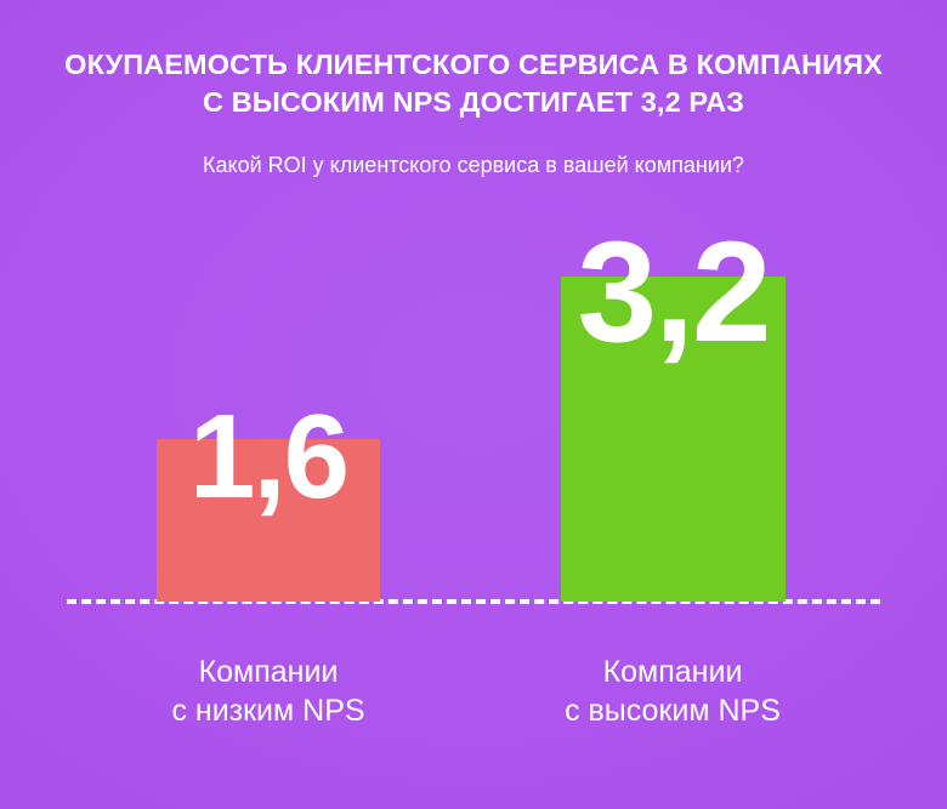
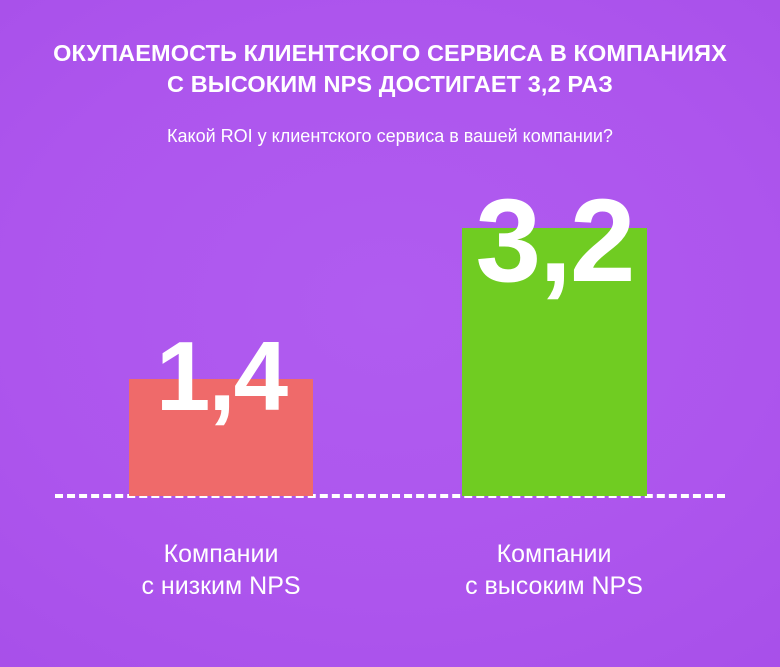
Компании с низким NPS: 1,6 -> 1,4
